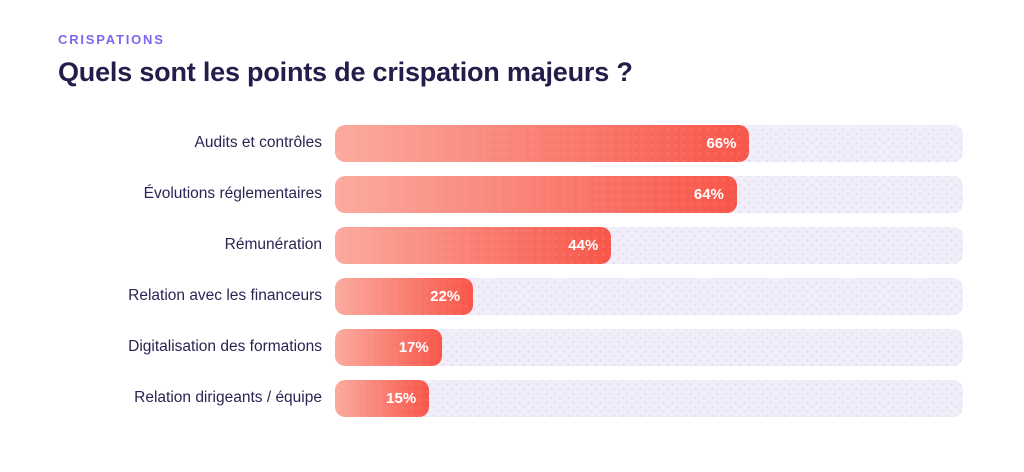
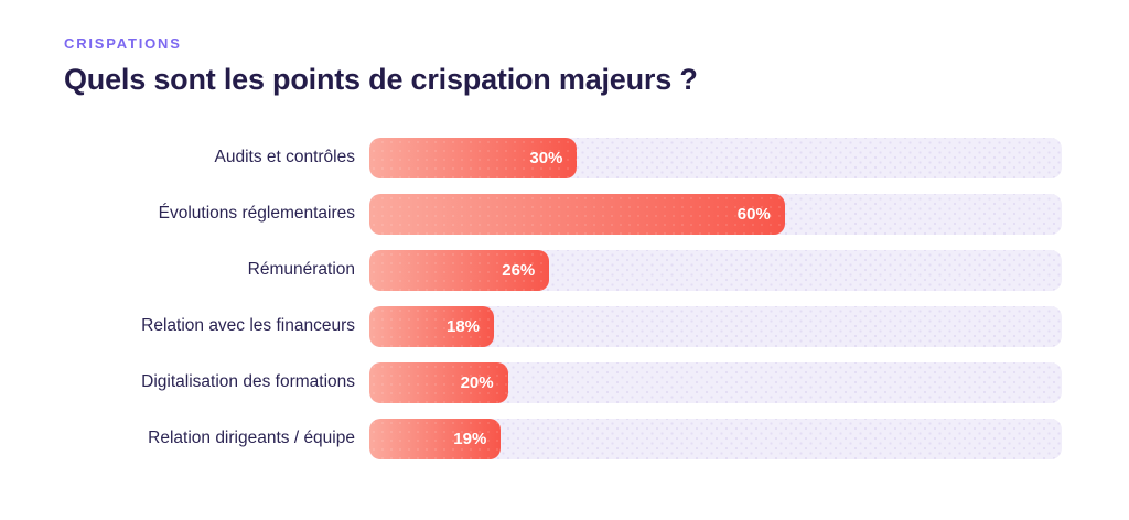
Audits et contrôles: 66% -> 30%
Évolutions réglementaires: 64% -> 60%
Rémunération: 44% -> 26%
Relation avec les financeurs: 22% -> 18%
Digitalisation des formations: 17% -> 20%
Relation dirigeants / équipe: 15% -> 19%
